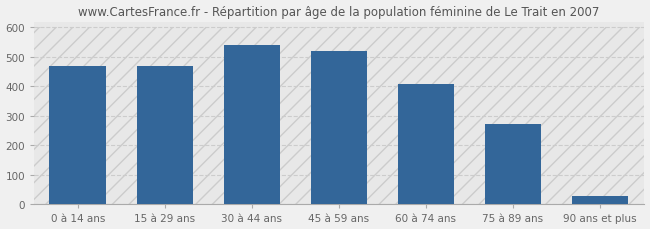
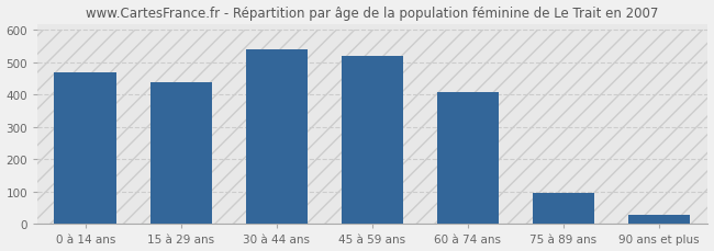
15 à 29 ans: 470 -> 440
75 à 89 ans: 272 -> 95
